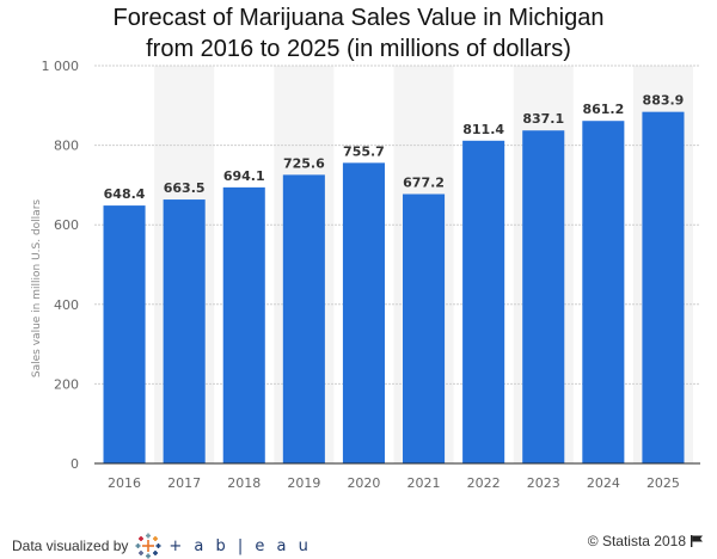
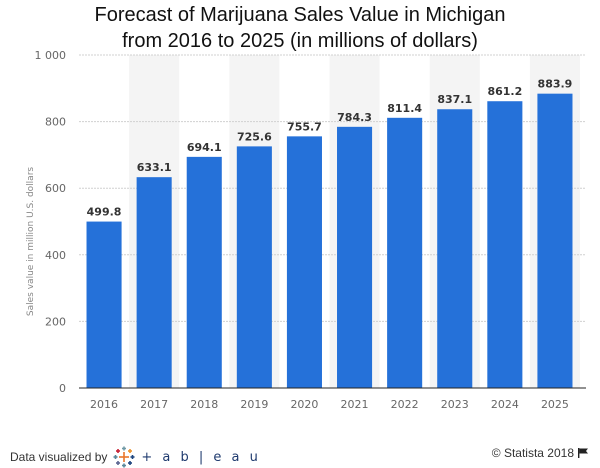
2016: 648.4 -> 499.8
2017: 663.5 -> 633.1
2021: 677.2 -> 784.3
